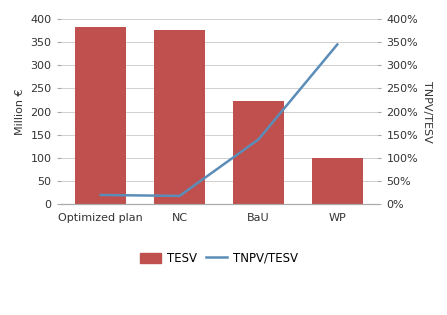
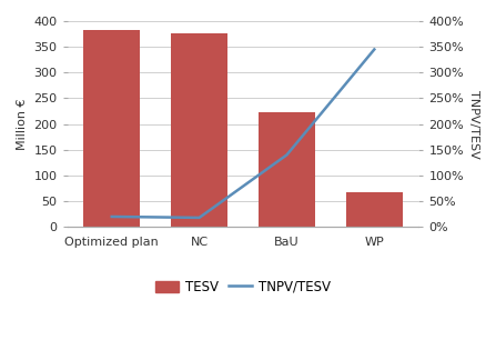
TESV/WP: 100 -> 68
